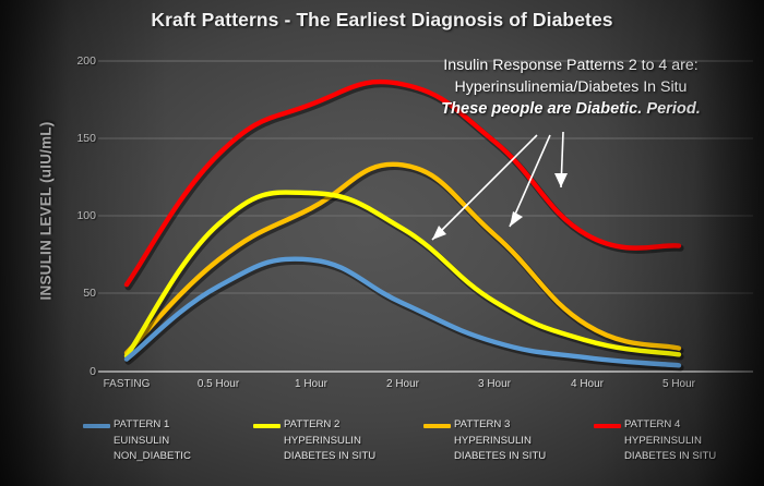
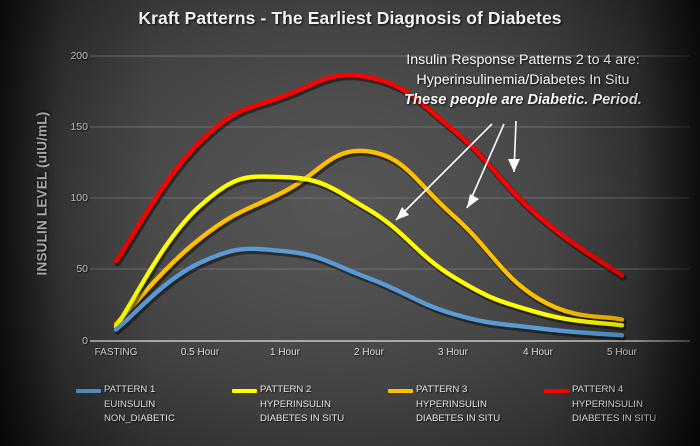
PATTERN 1/1 Hour: 72 -> 63
PATTERN 4/5 Hour: 81 -> 46
